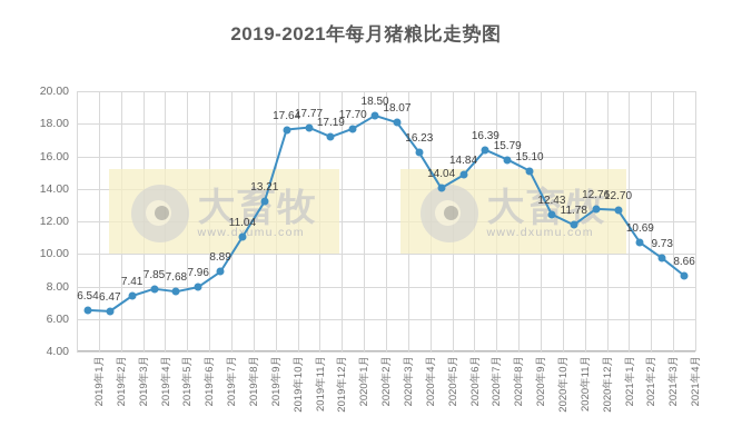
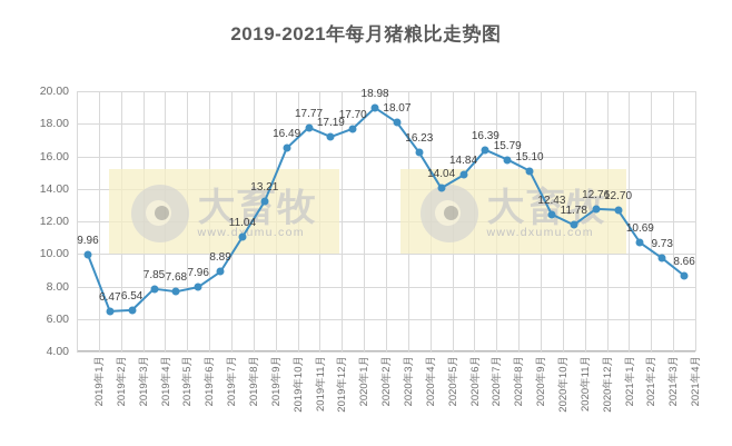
2019年1月: 6.54 -> 9.96
2019年3月: 7.41 -> 6.54
2019年10月: 17.64 -> 16.49
2020年2月: 18.50 -> 18.98
